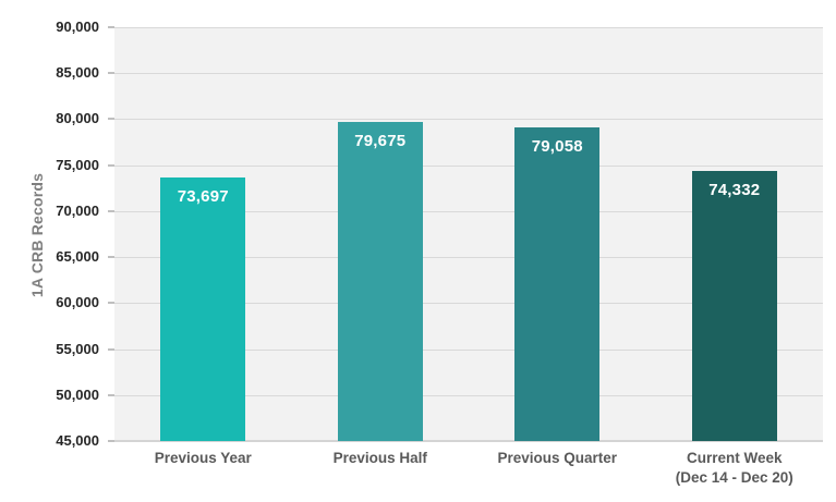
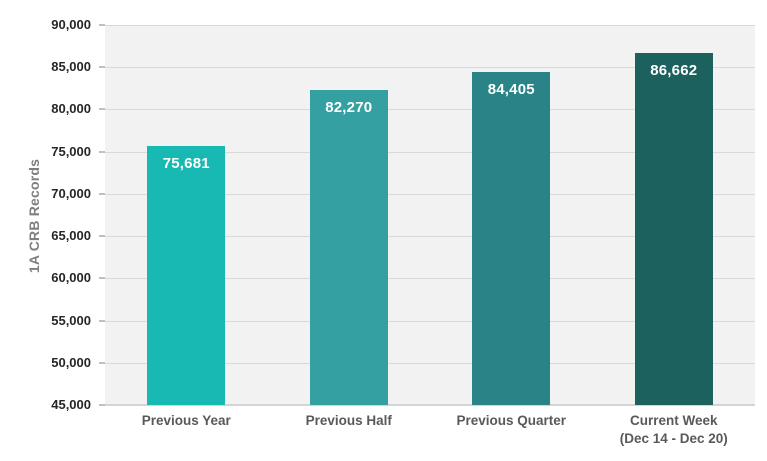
Previous Year: 73,697 -> 75,681
Previous Half: 79,675 -> 82,270
Previous Quarter: 79,058 -> 84,405
Current Week (Dec 14 - Dec 20): 74,332 -> 86,662
